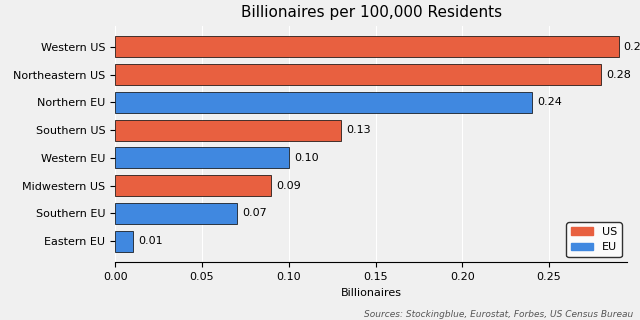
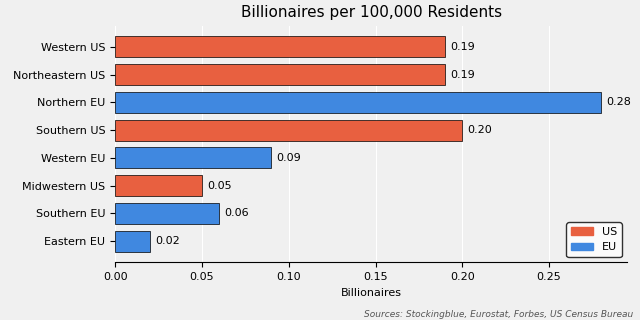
Western US: 0.29 -> 0.19
Northeastern US: 0.28 -> 0.19
Northern EU: 0.24 -> 0.28
Southern US: 0.13 -> 0.20
Western EU: 0.10 -> 0.09
Midwestern US: 0.09 -> 0.05
Southern EU: 0.07 -> 0.06
Eastern EU: 0.01 -> 0.02
